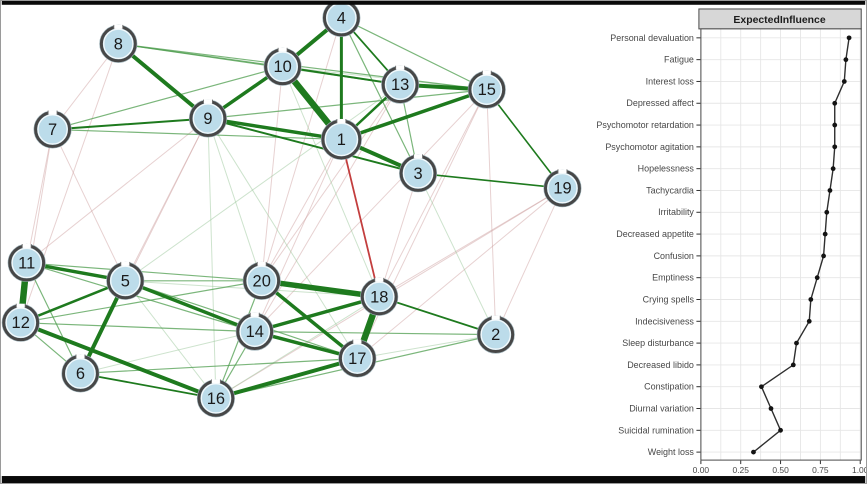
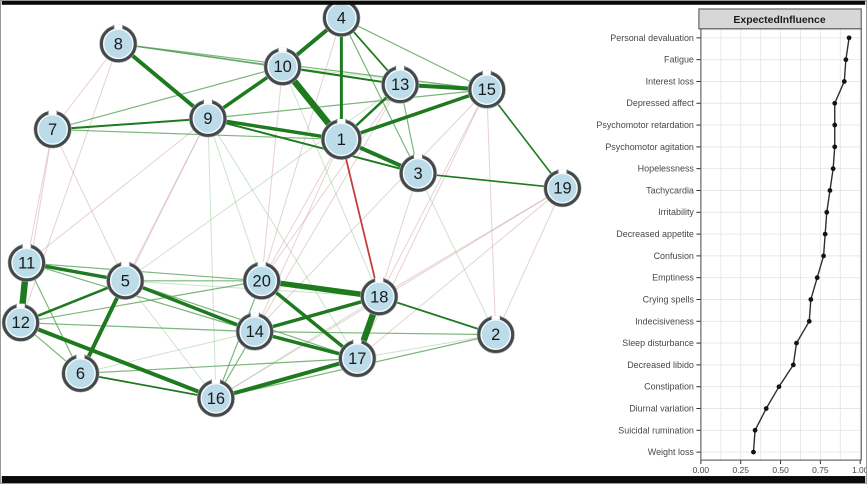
Constipation: 0.38 -> 0.49
Diurnal variation: 0.44 -> 0.41
Suicidal rumination: 0.50 -> 0.34
